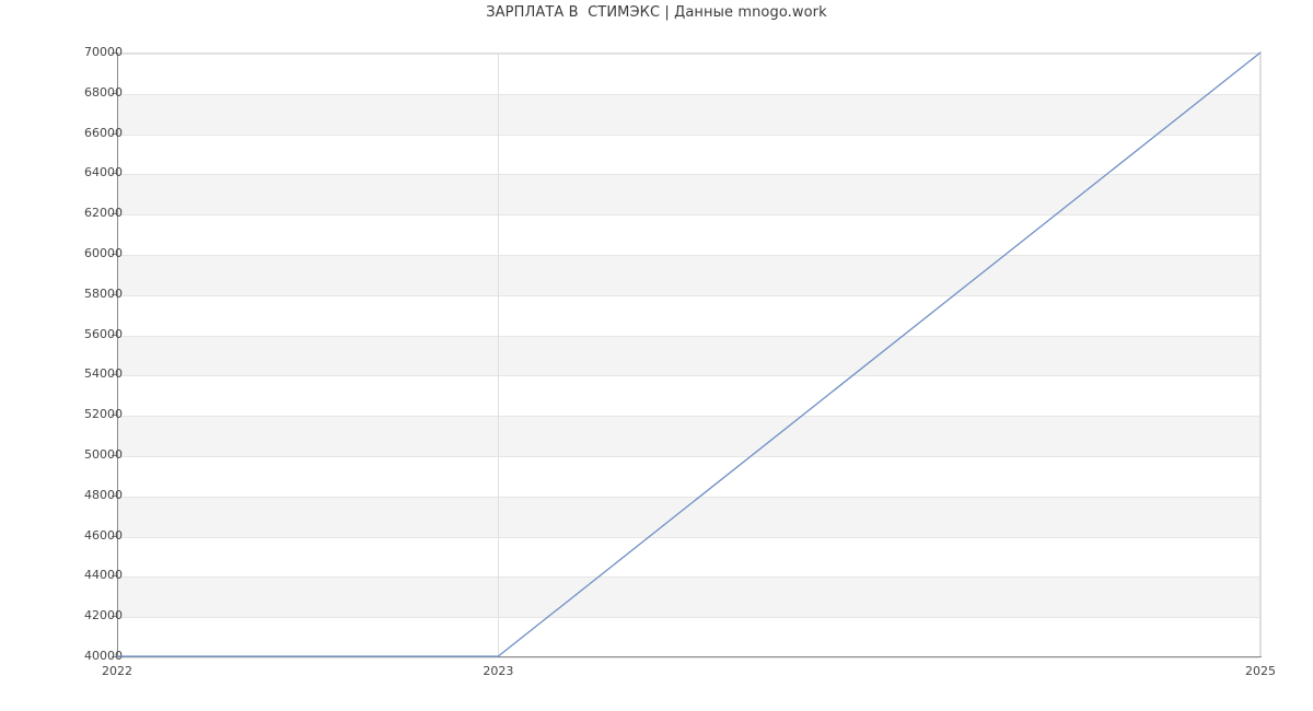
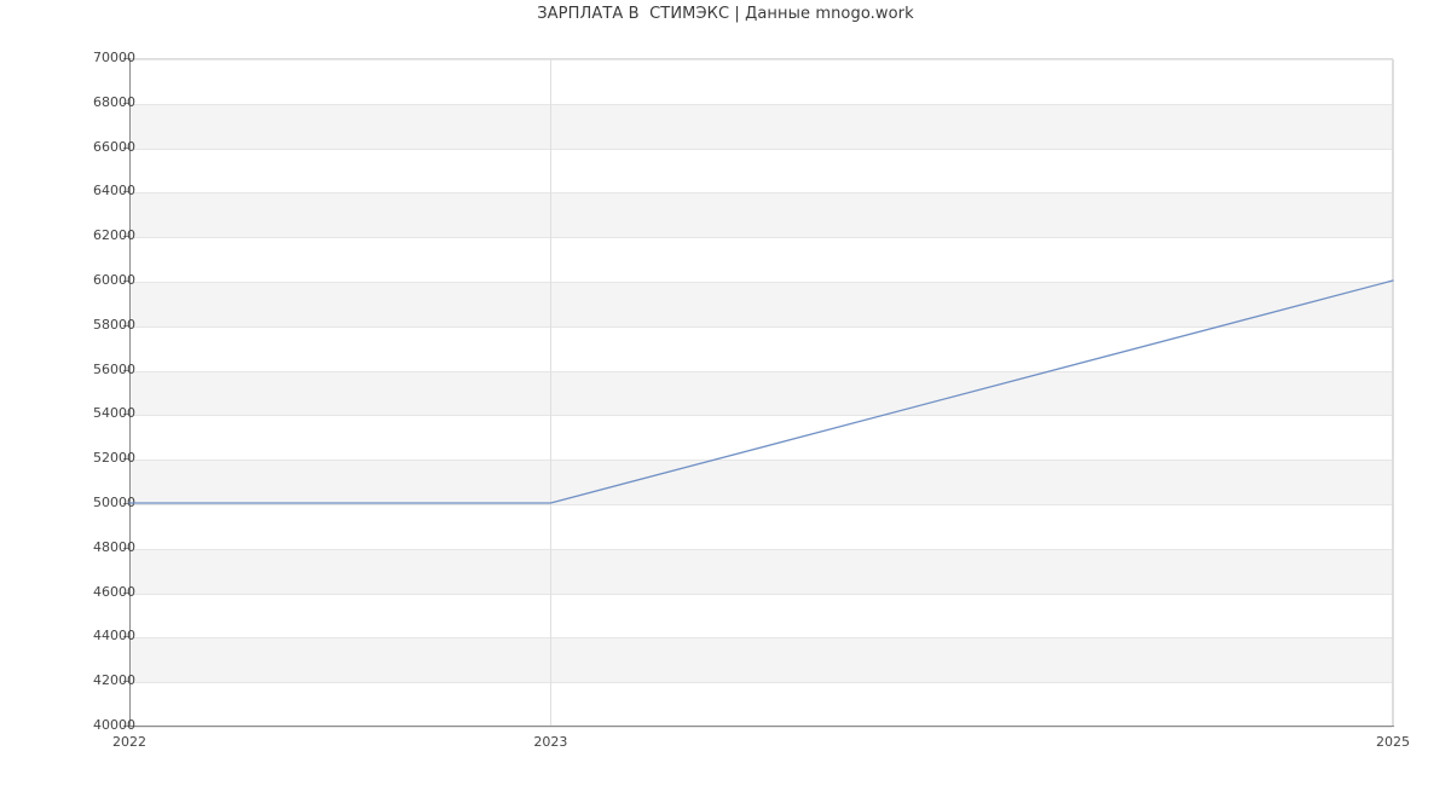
2022: 40000 -> 50000
2023: 40000 -> 50000
2025: 70000 -> 60000
